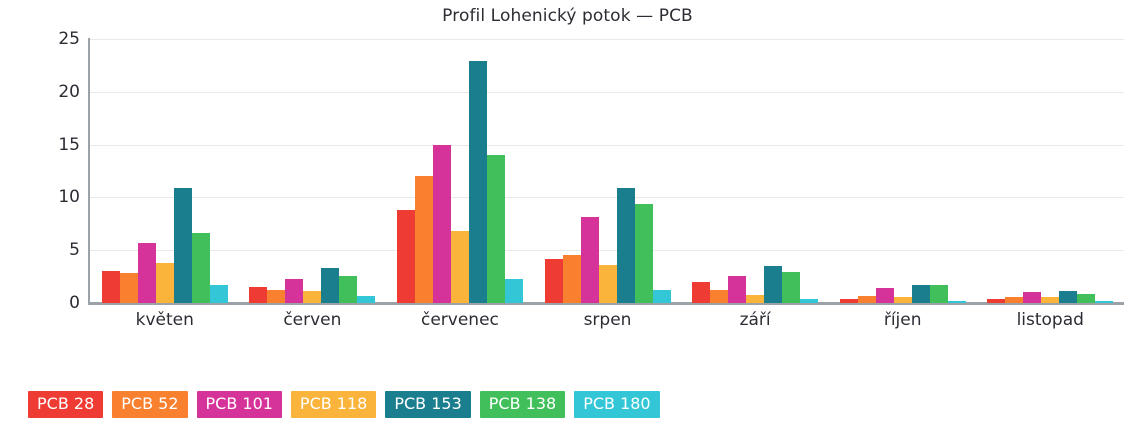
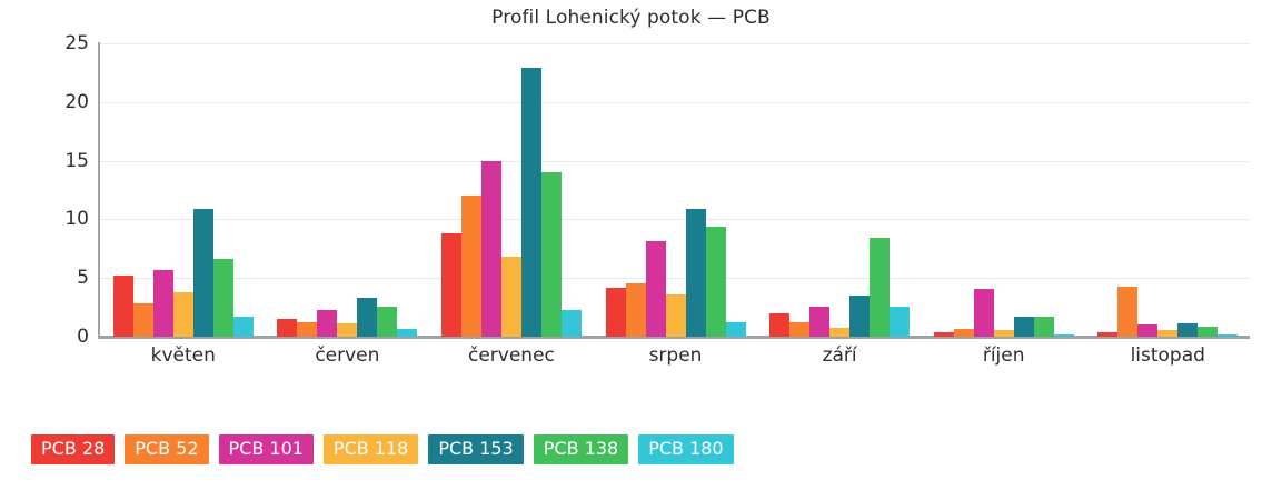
PCB 28/květen: 3.0 -> 5.2
PCB 138/září: 2.9 -> 8.4
PCB 180/září: 0.3 -> 2.6
PCB 101/říjen: 1.4 -> 4.1
PCB 52/listopad: 0.6 -> 4.3
